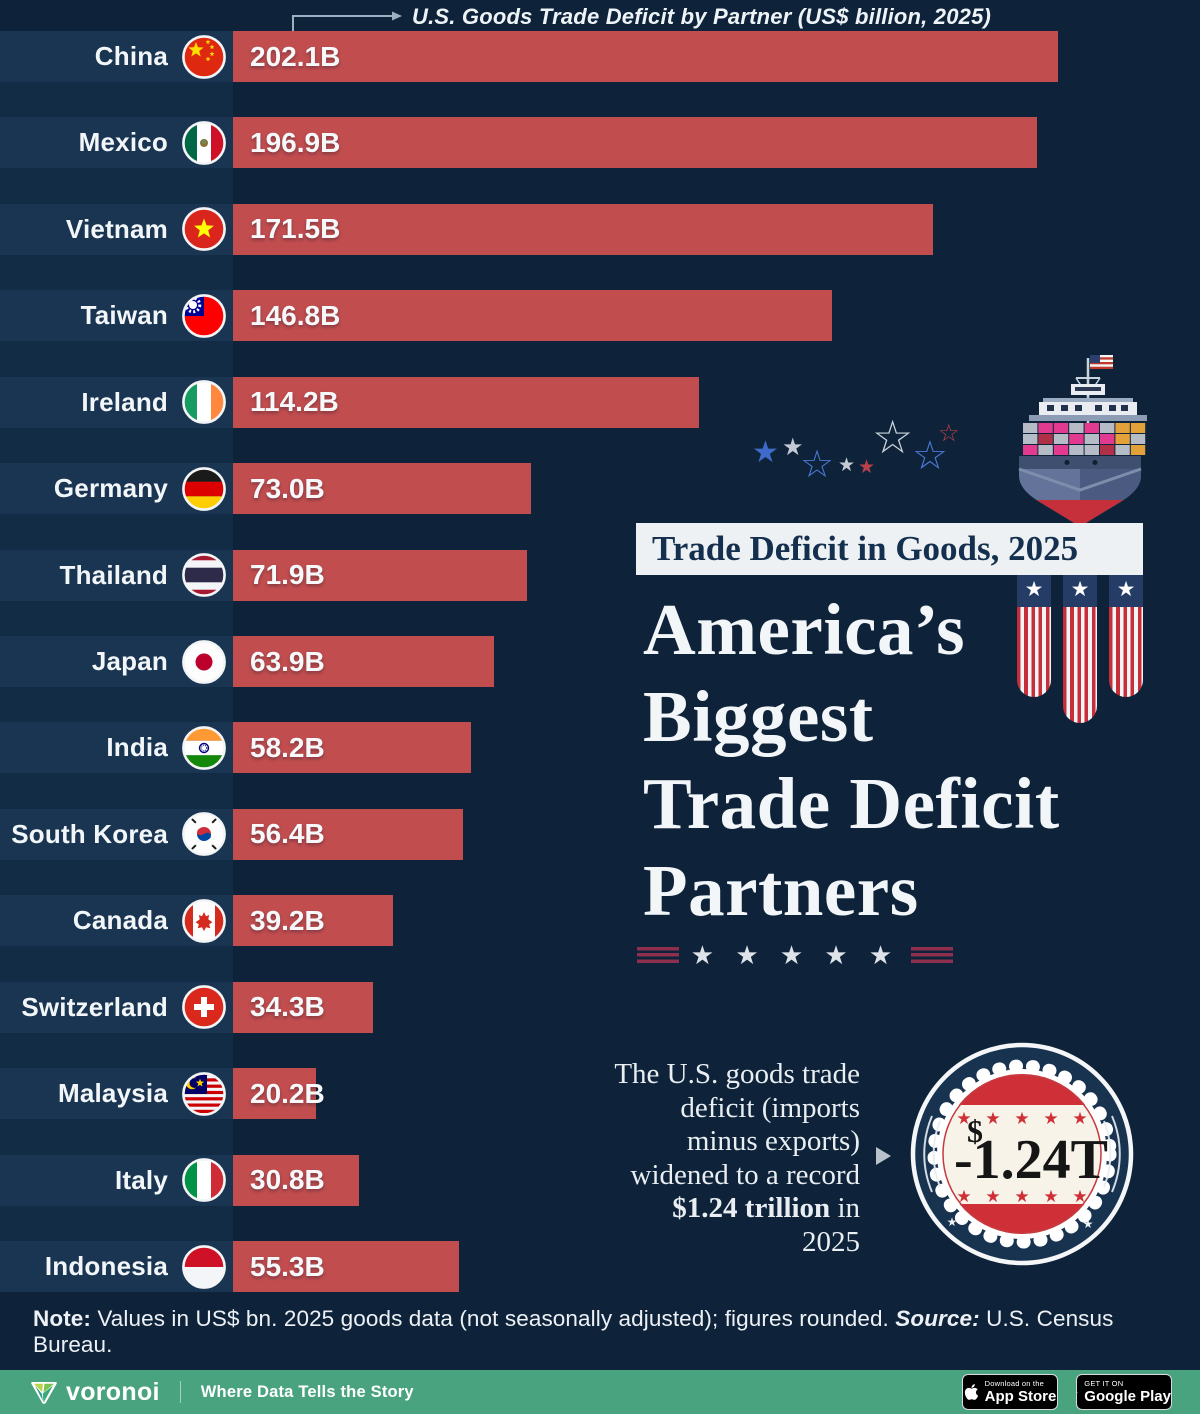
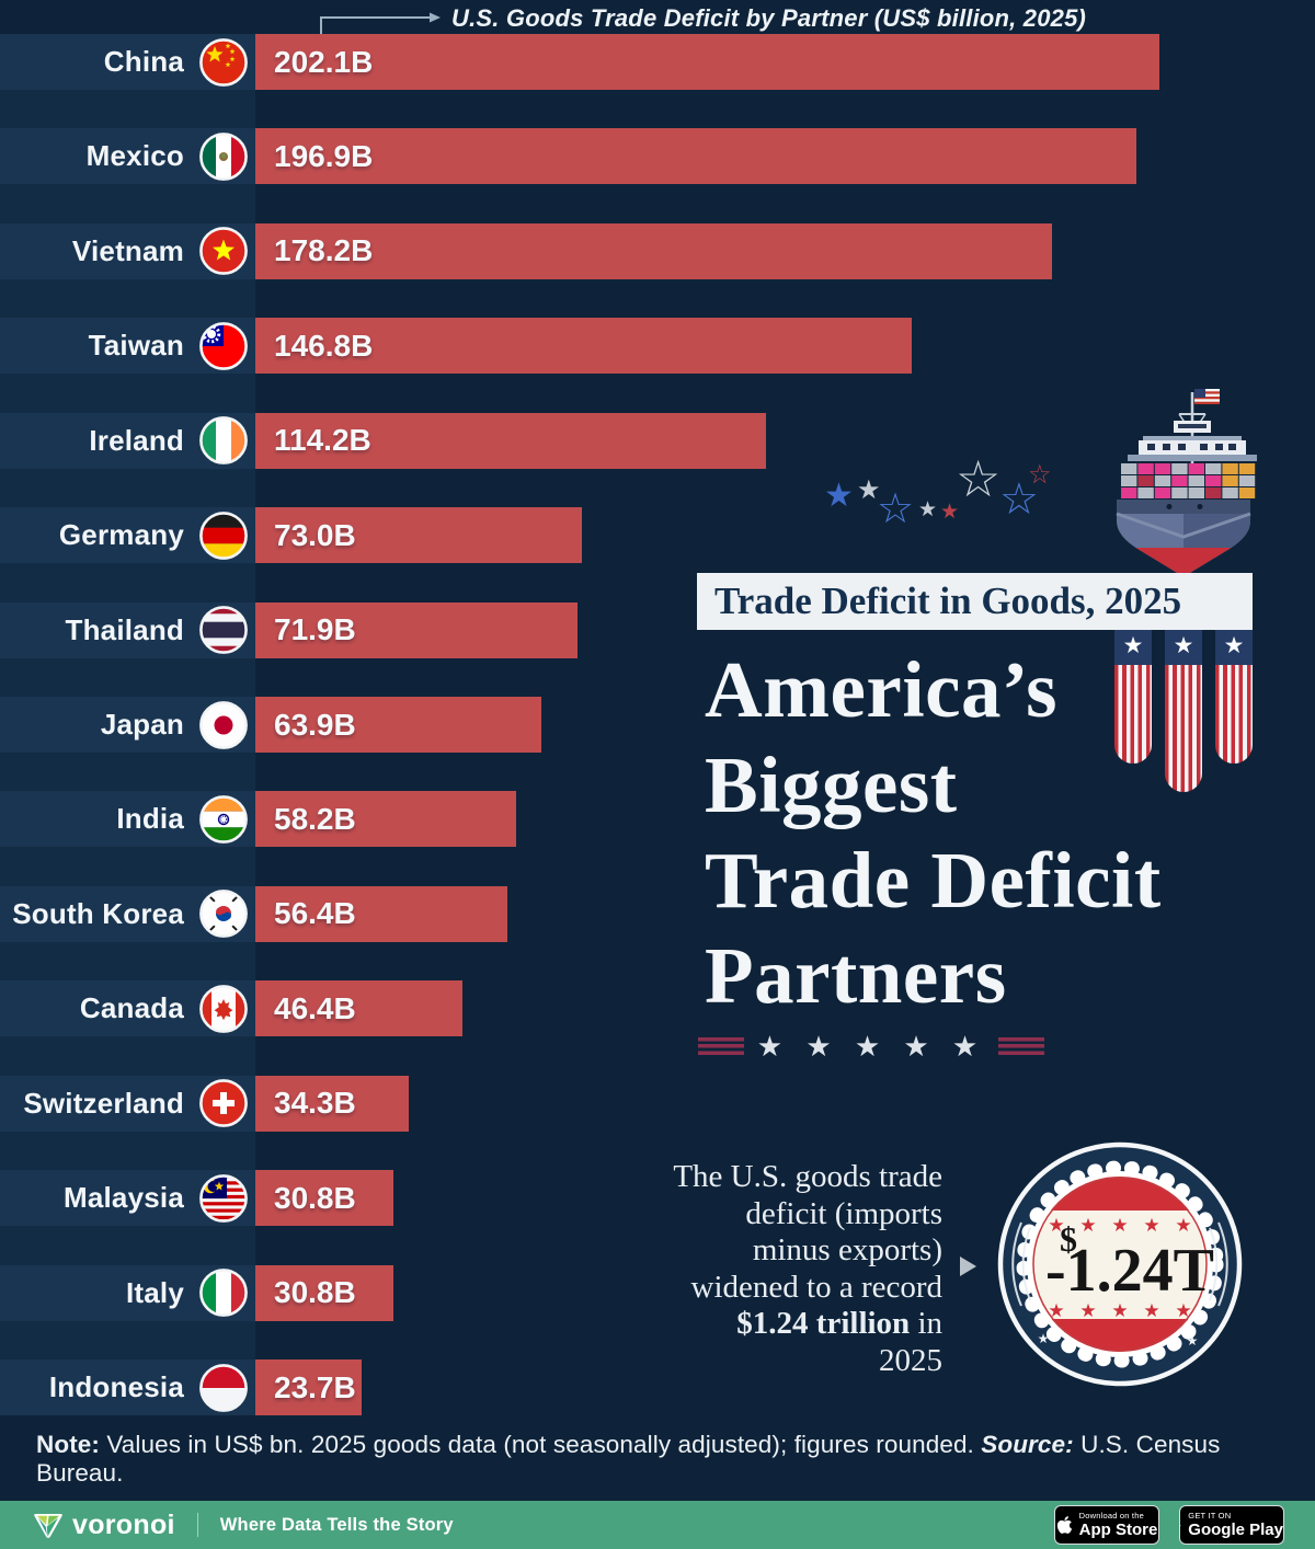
Vietnam: 171.5B -> 178.2B
Canada: 39.2B -> 46.4B
Malaysia: 20.2B -> 30.8B
Indonesia: 55.3B -> 23.7B
